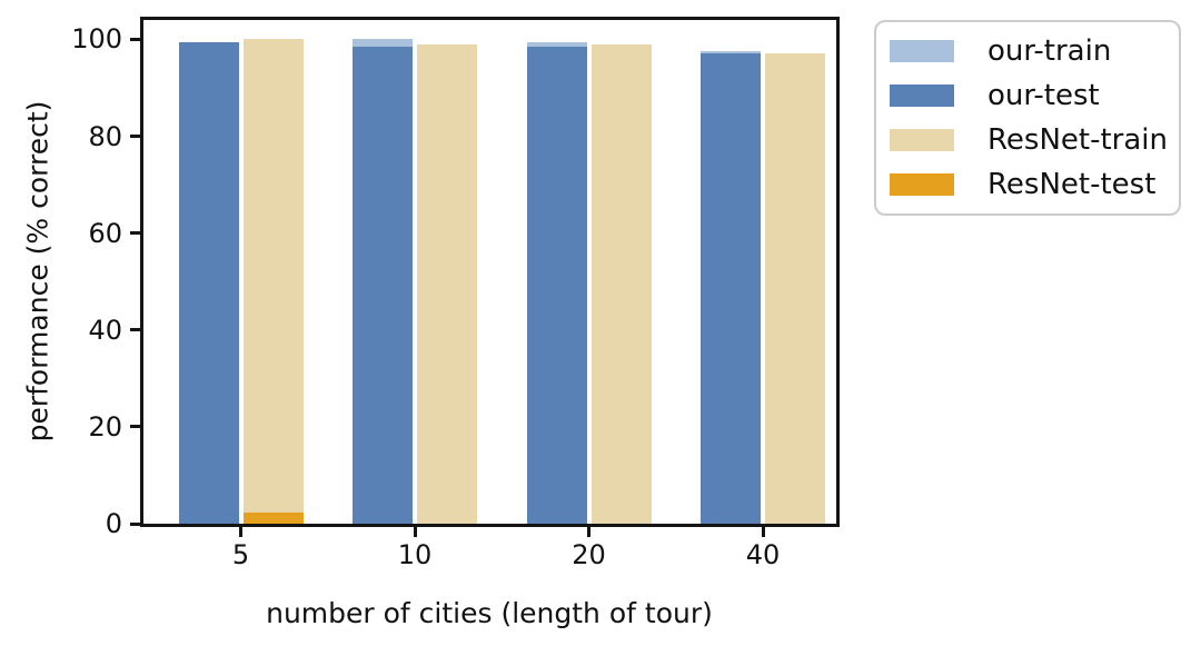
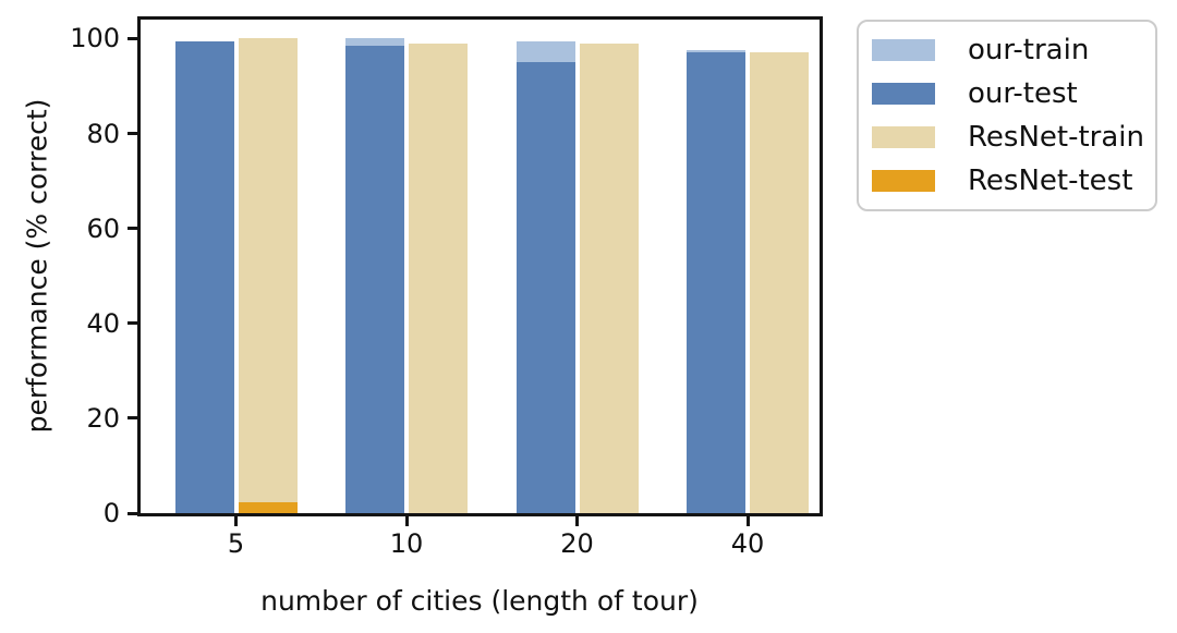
our-test/20: 98 -> 95
